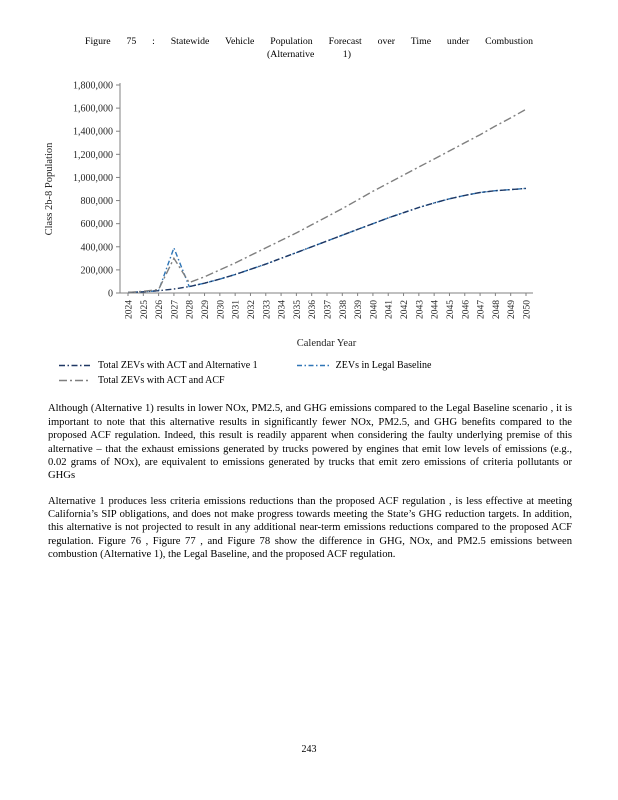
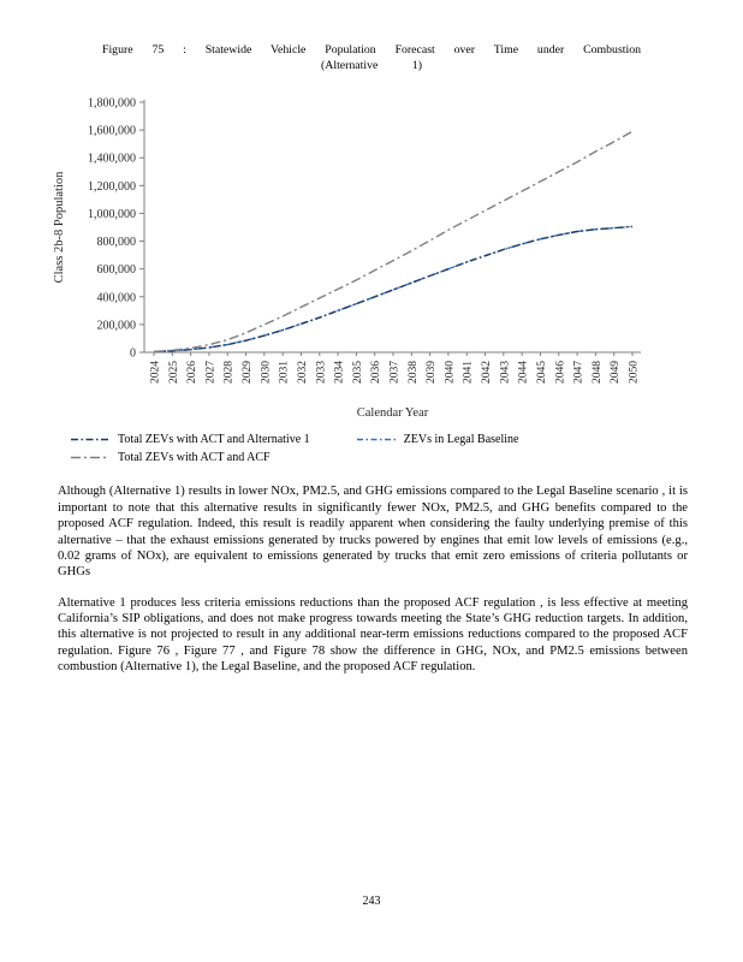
ZEVs in Legal Baseline/2027: 390000 -> 40000
Total ZEVs with ACT and ACF/2027: 300000 -> 60000
